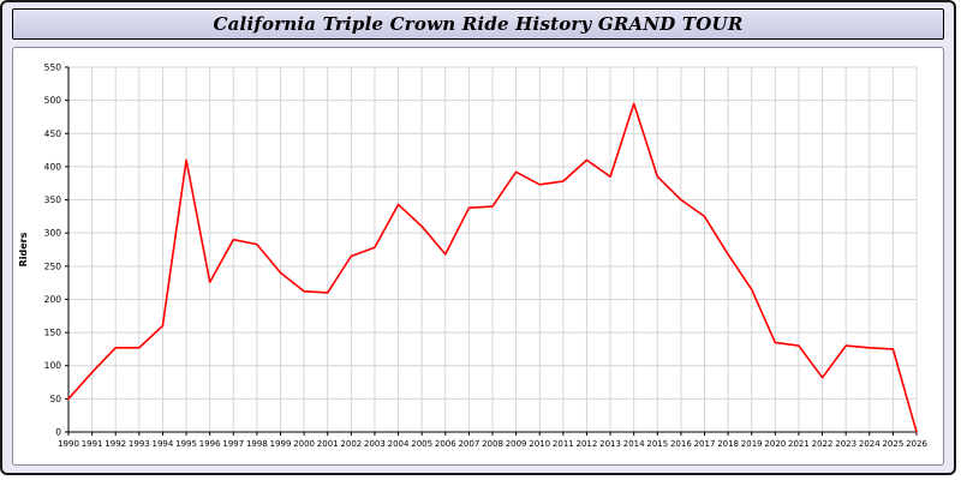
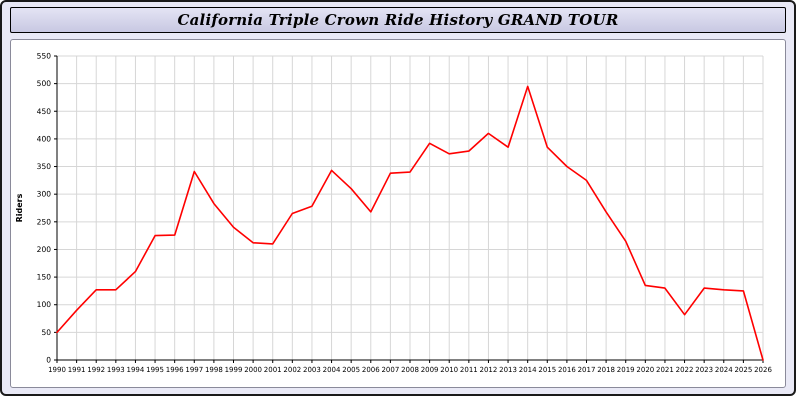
1995: 410 -> 220
1997: 290 -> 340
